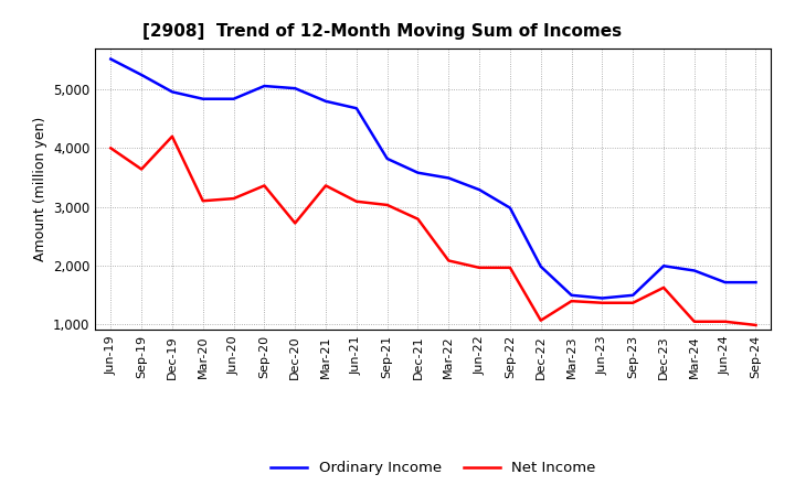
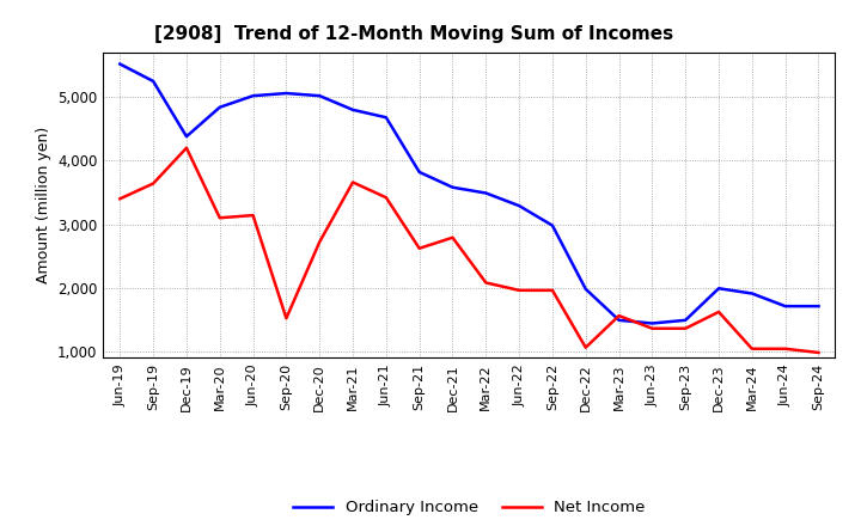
Net Income/Jun-19: 4,000 -> 3,400
Ordinary Income/Dec-19: 4,960 -> 4,380
Ordinary Income/Jun-20: 4,840 -> 5,020
Net Income/Sep-20: 3,360 -> 1,520
Net Income/Mar-21: 3,360 -> 3,660
Net Income/Jun-21: 3,090 -> 3,420
Net Income/Sep-21: 3,030 -> 2,620
Net Income/Mar-23: 1,390 -> 1,560
